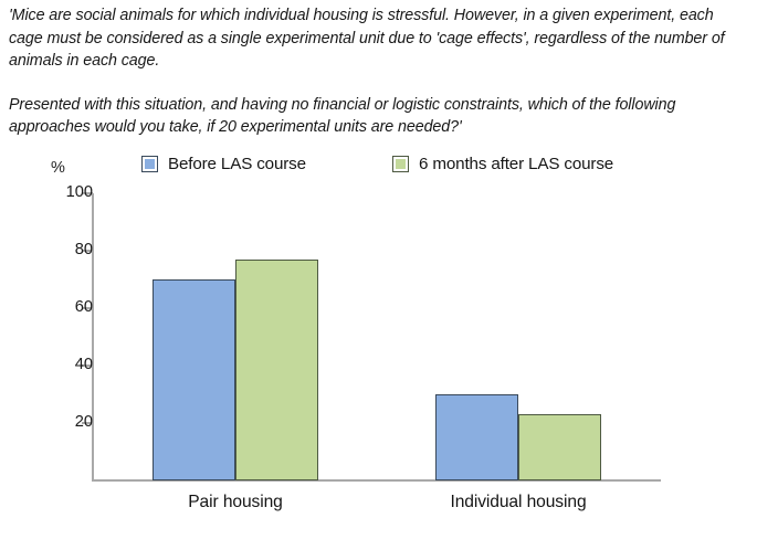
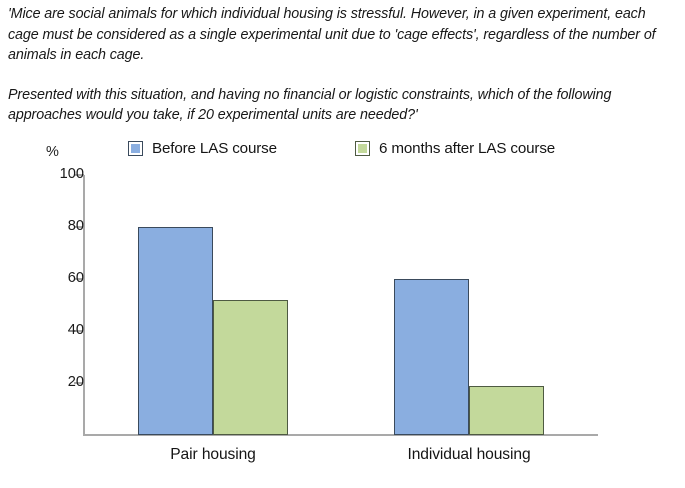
Before LAS course/Pair housing: 70 -> 80
6 months after LAS course/Pair housing: 77 -> 52
Before LAS course/Individual housing: 30 -> 60
6 months after LAS course/Individual housing: 23 -> 19
